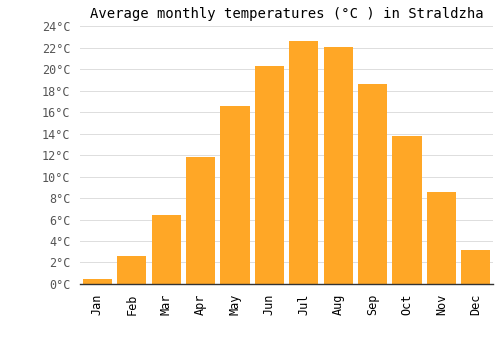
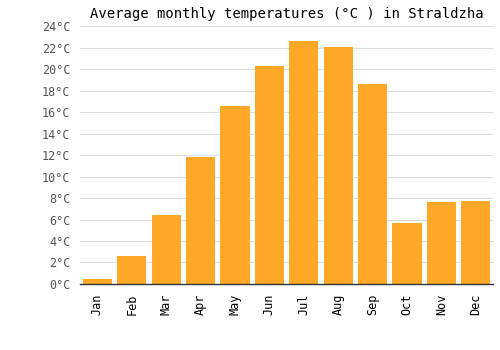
Oct: 13.8°C -> 5.7°C
Nov: 8.6°C -> 7.6°C
Dec: 3.2°C -> 7.7°C
